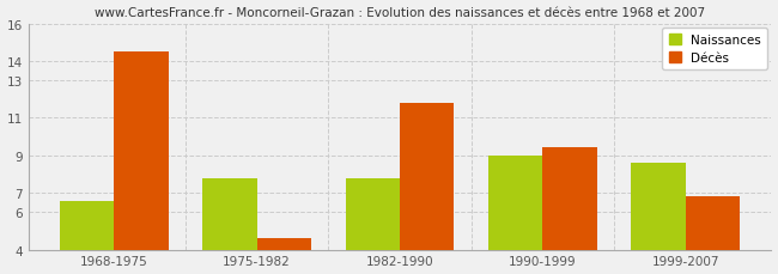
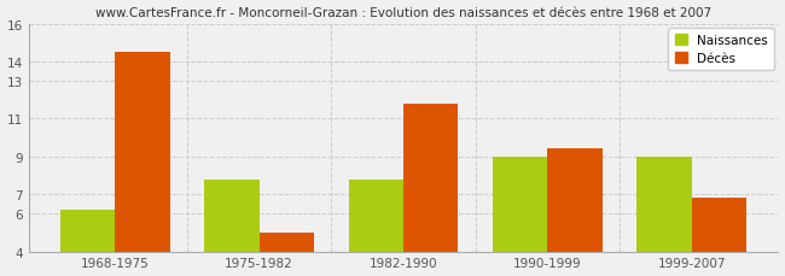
Naissances/1968-1975: 6.6 -> 6.2
Décès/1975-1982: 4.6 -> 5.0
Naissances/1999-2007: 8.6 -> 9.0
